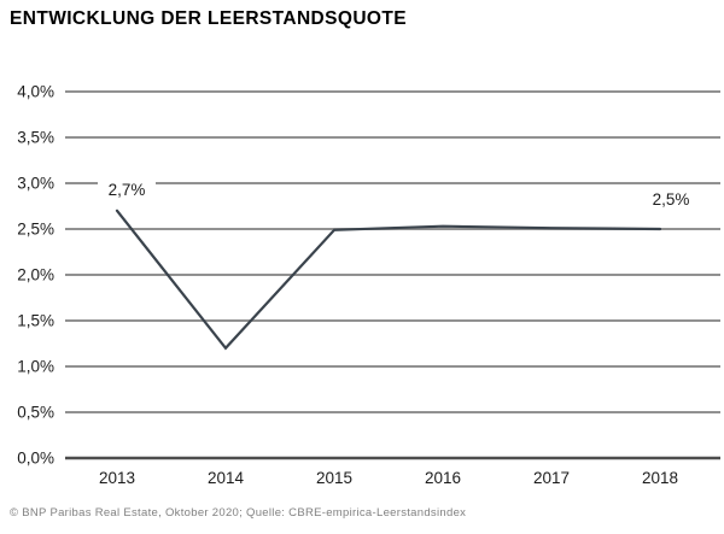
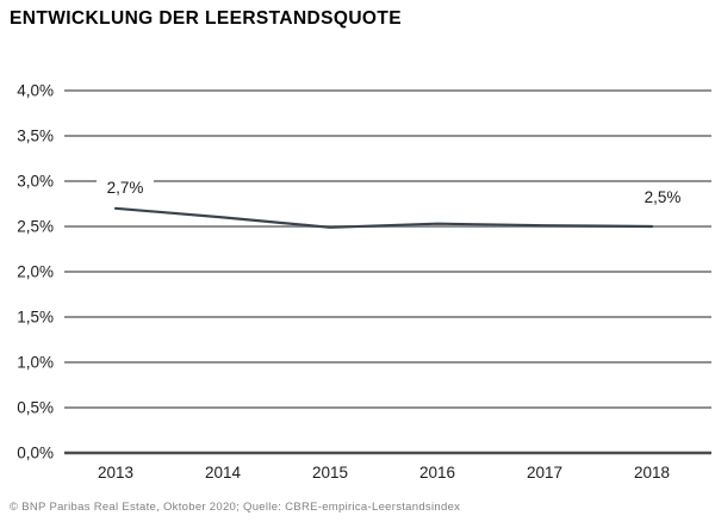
2014: 1,2% -> 2,6%
